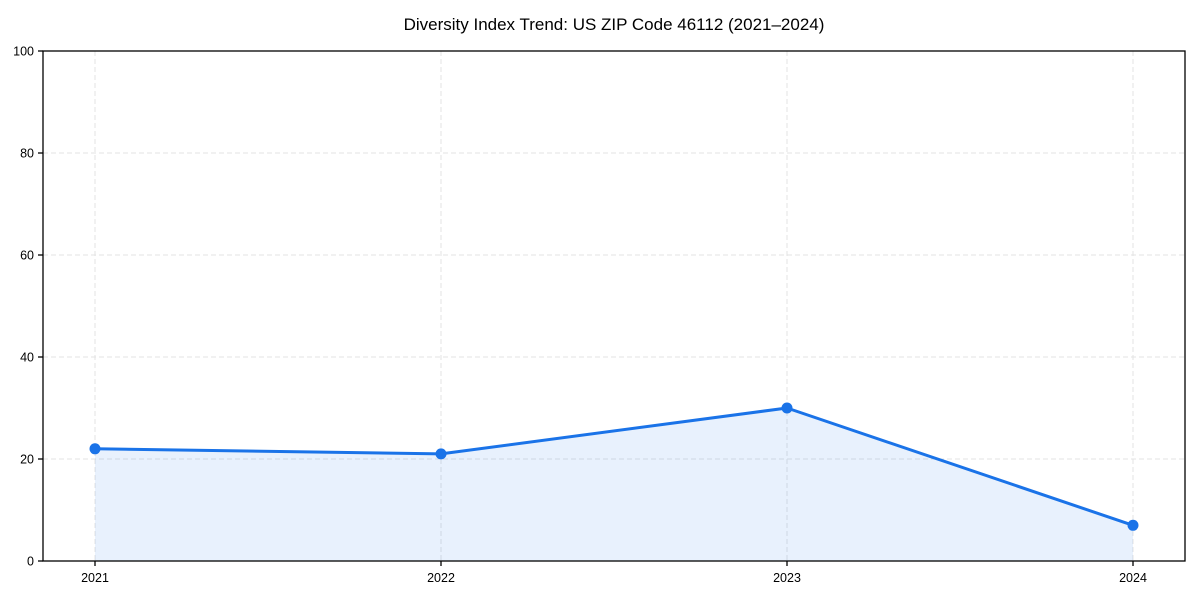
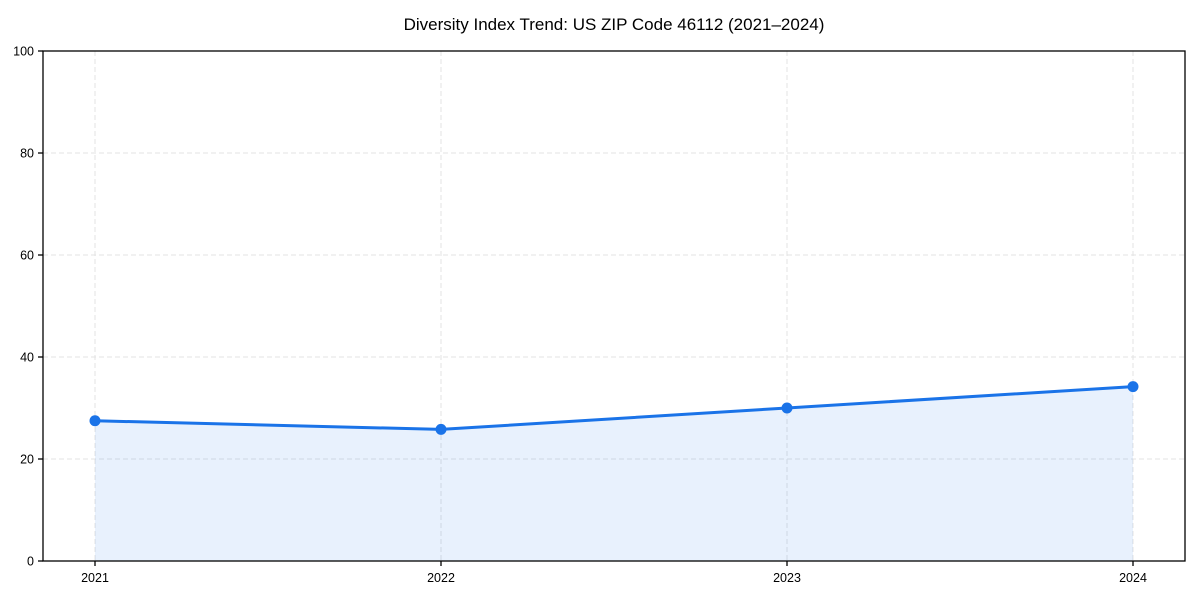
2021: 22 -> 28
2022: 21 -> 26
2024: 7 -> 34
